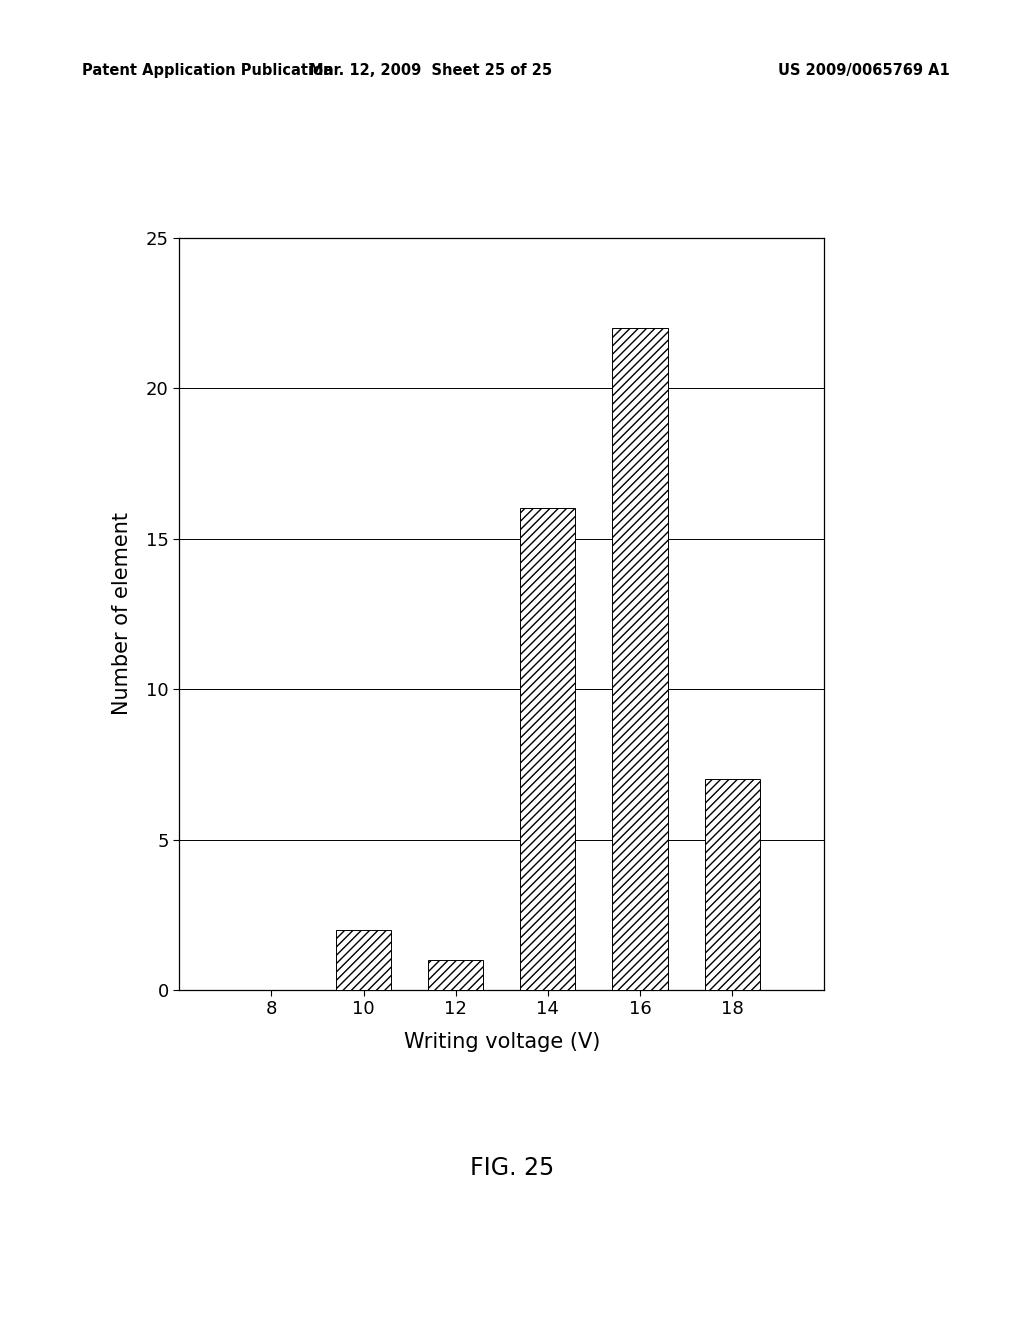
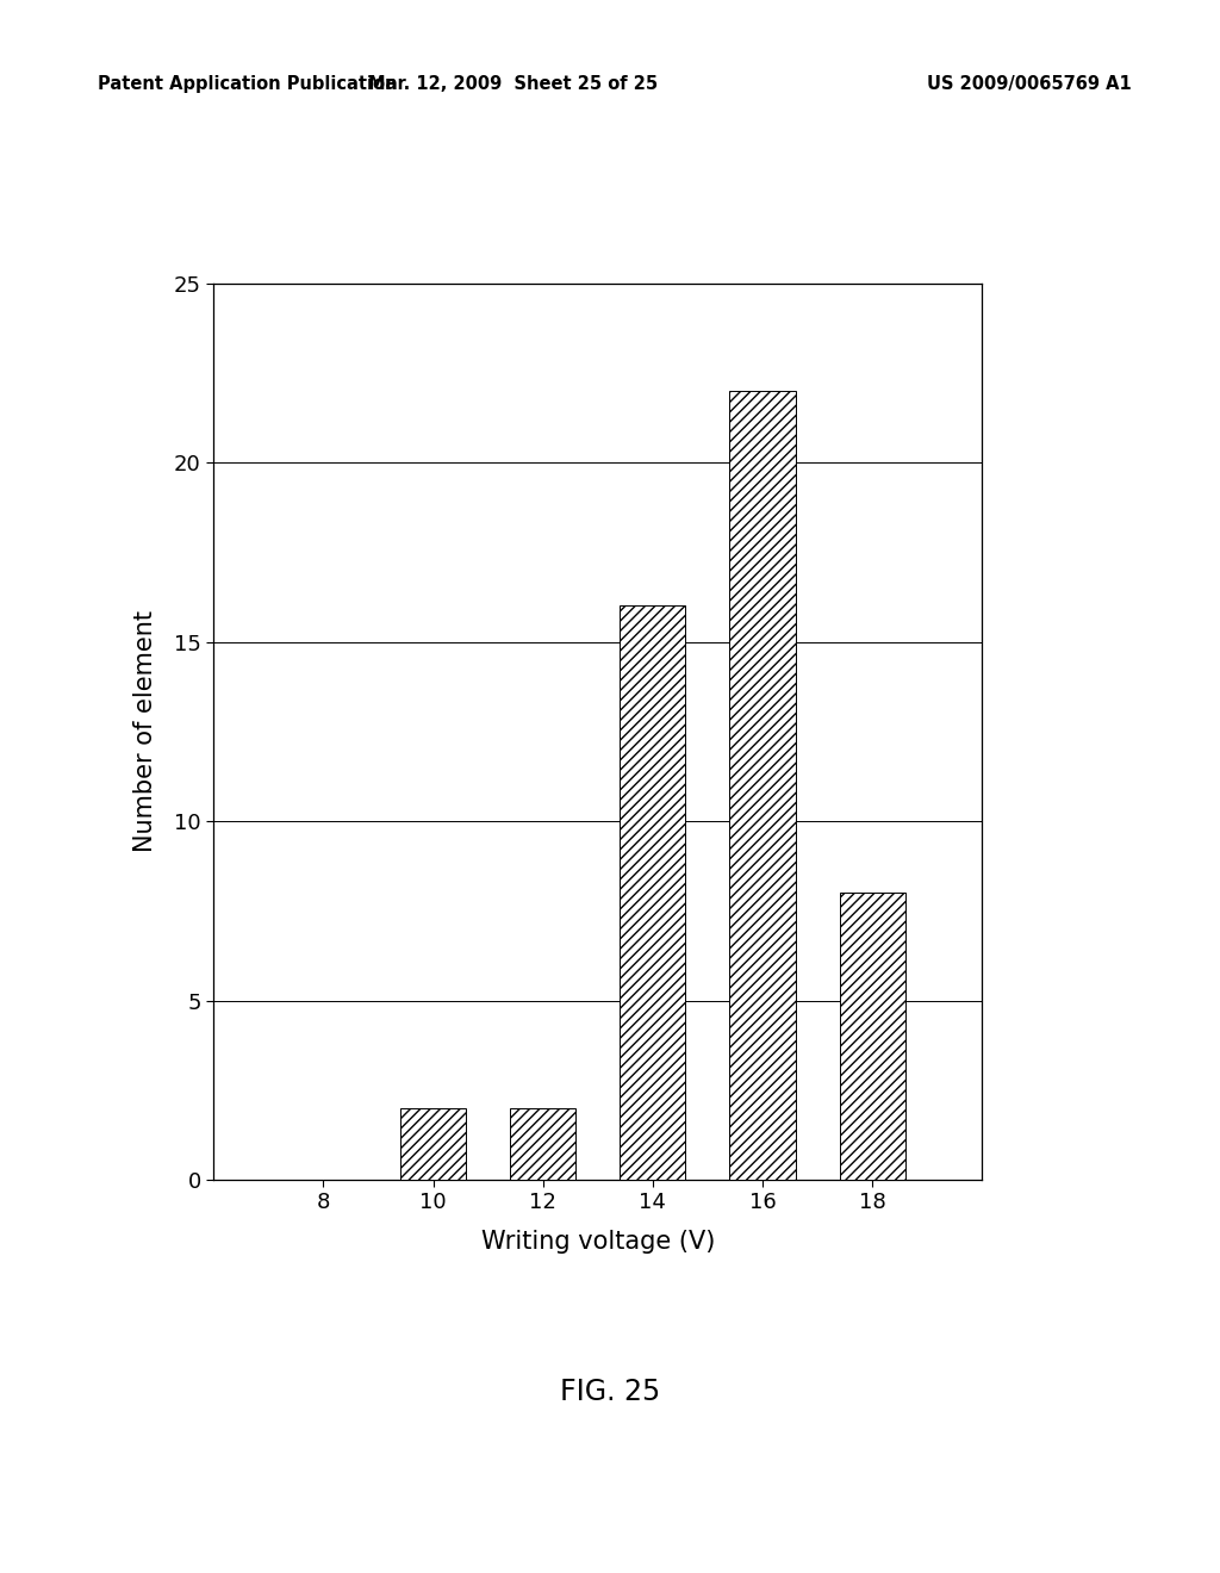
12: 1 -> 2
18: 7 -> 8
